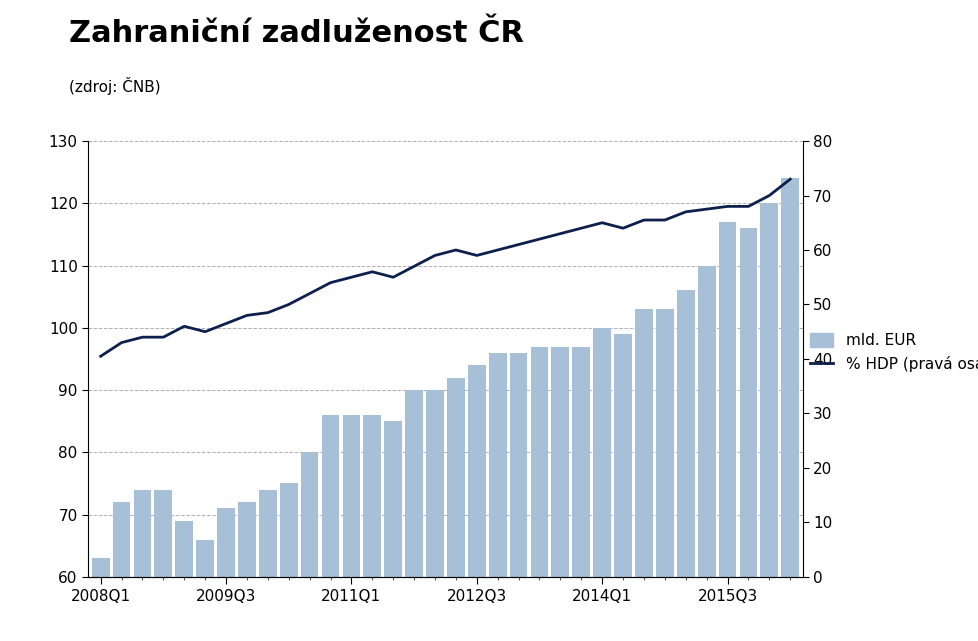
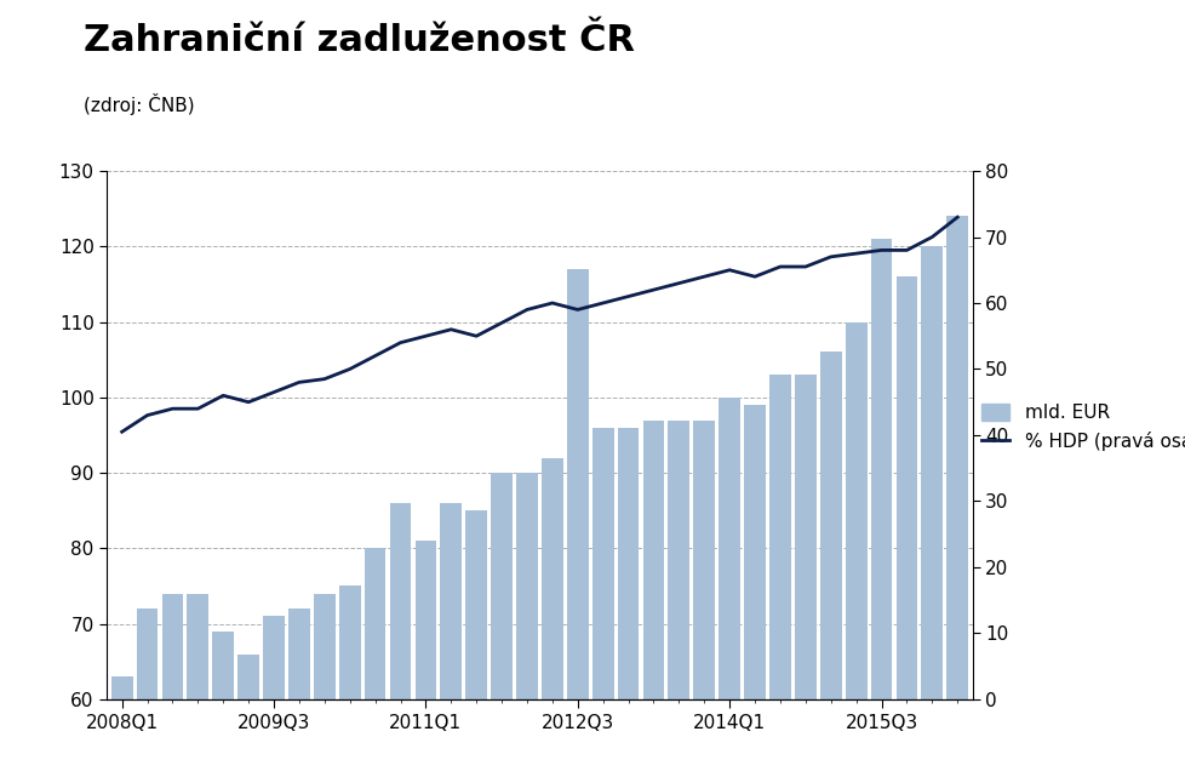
mld. EUR/2011Q1: 86 -> 81
mld. EUR/2012Q3: 94 -> 117
mld. EUR/2015Q3: 117 -> 121
